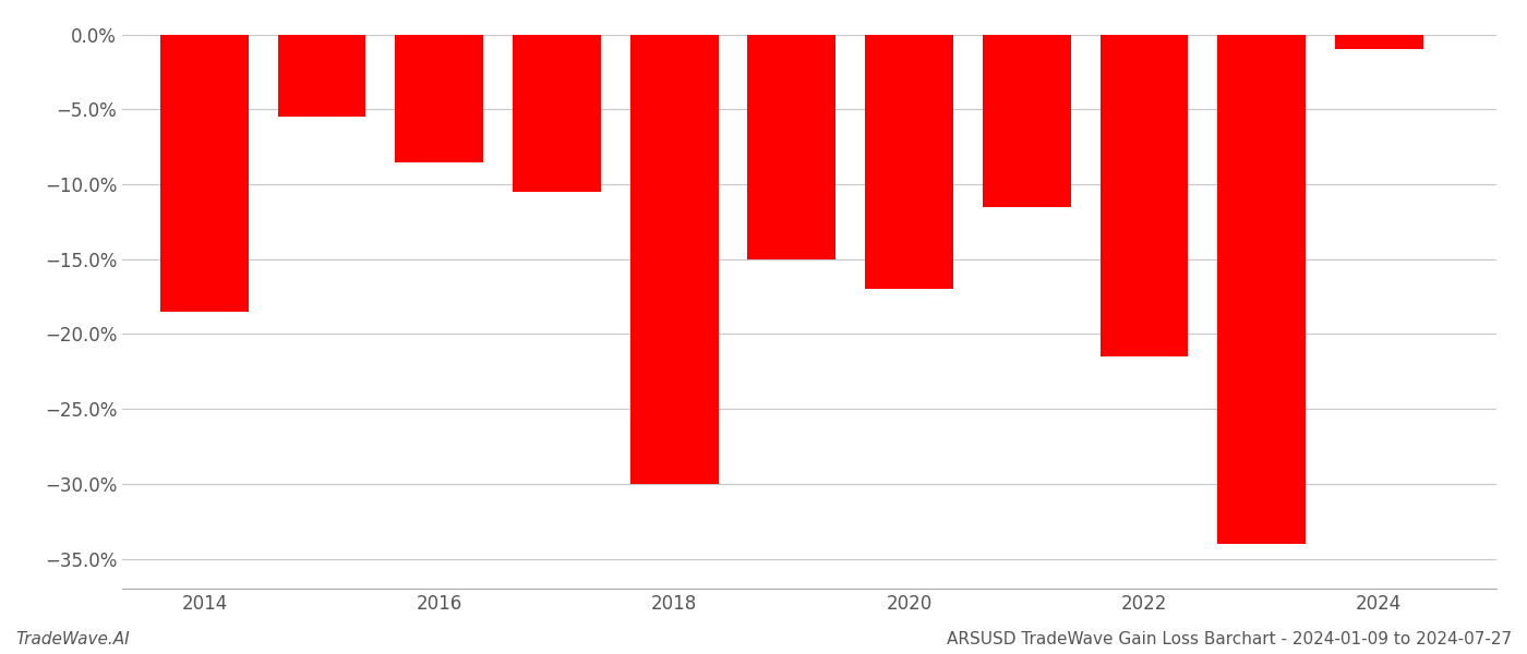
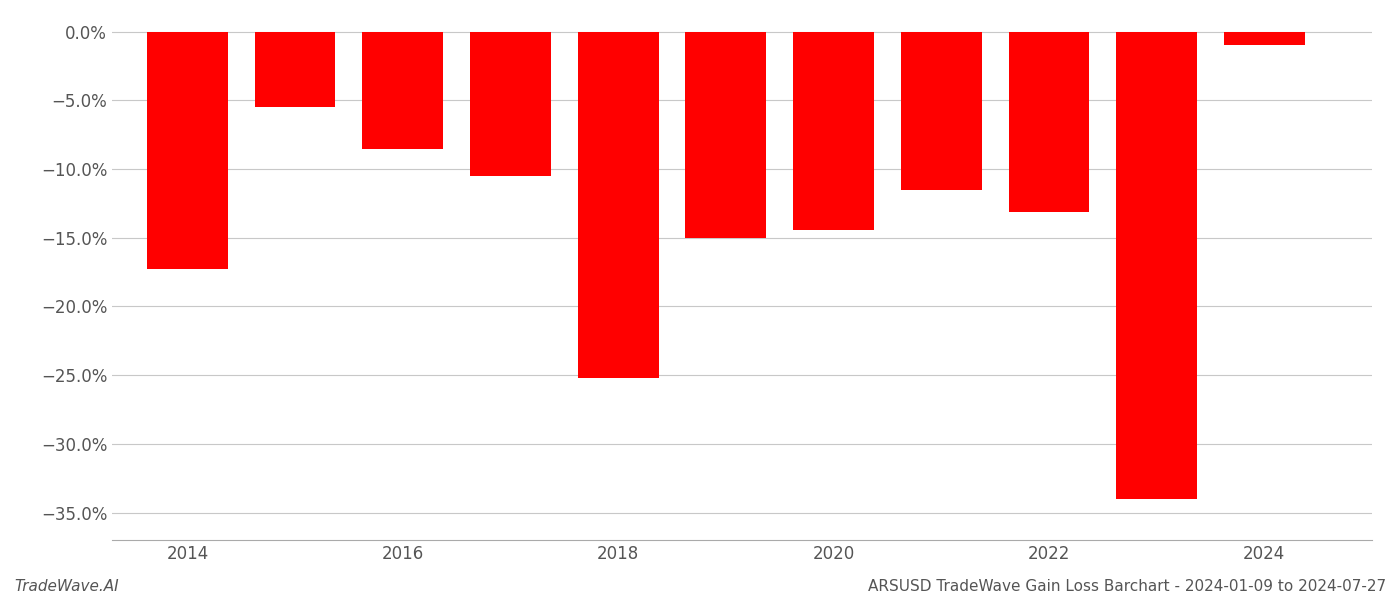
2014: -18.5% -> -17.3%
2018: -30.0% -> -25.2%
2020: -17.0% -> -14.4%
2022: -21.5% -> -13.1%
